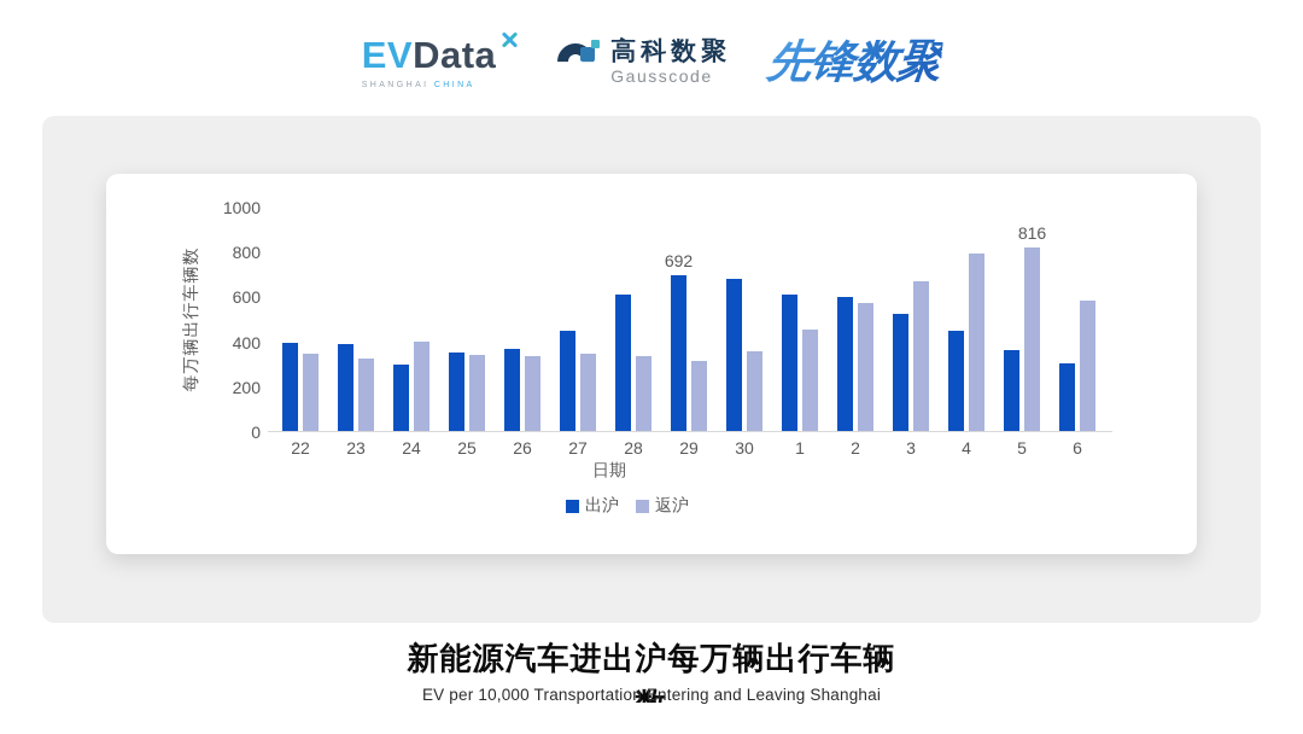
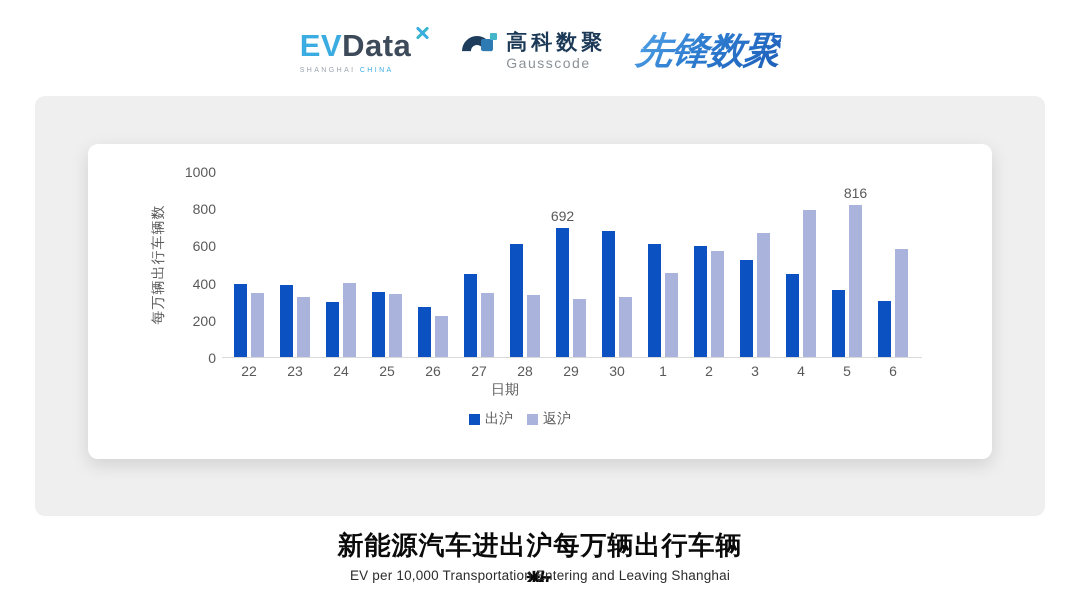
出沪/26: 360 -> 270
返沪/26: 330 -> 220
返沪/30: 350 -> 320
